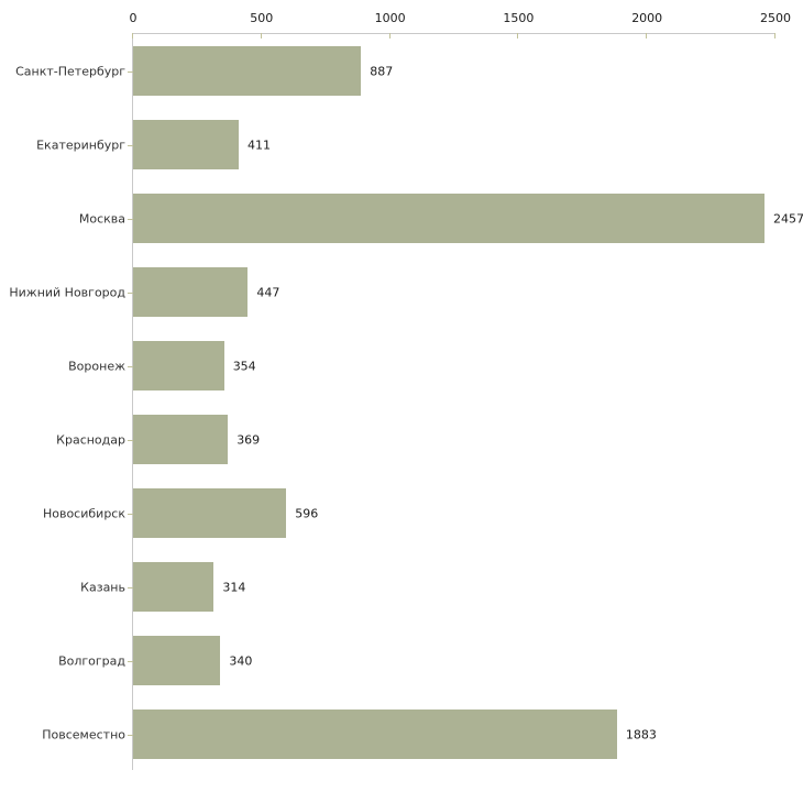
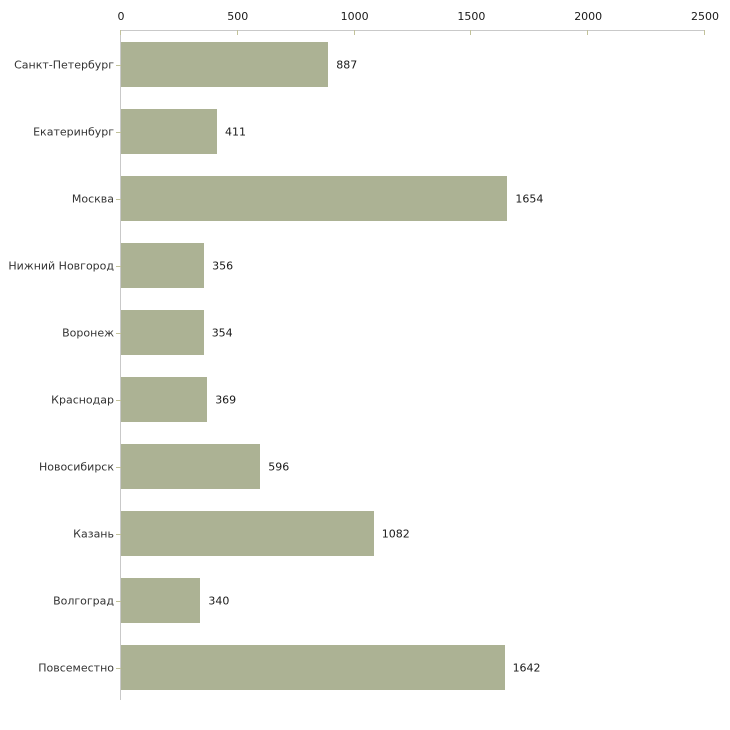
Москва: 2457 -> 1654
Нижний Новгород: 447 -> 356
Казань: 314 -> 1082
Повсеместно: 1883 -> 1642
